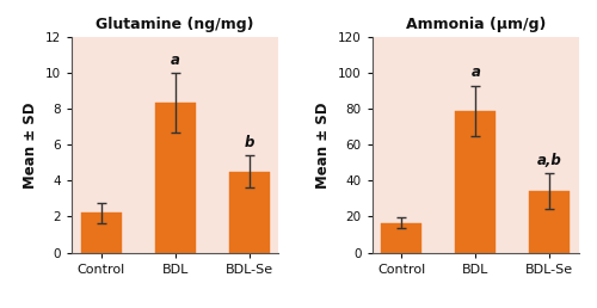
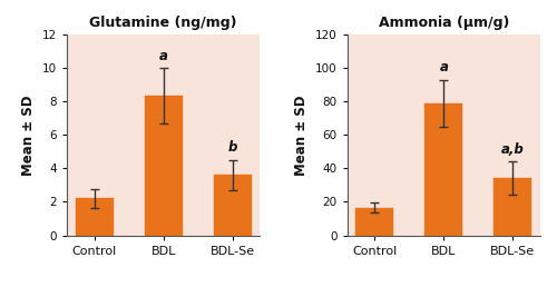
Glutamine (ng/mg)/BDL-Se: 4.5 -> 3.6
